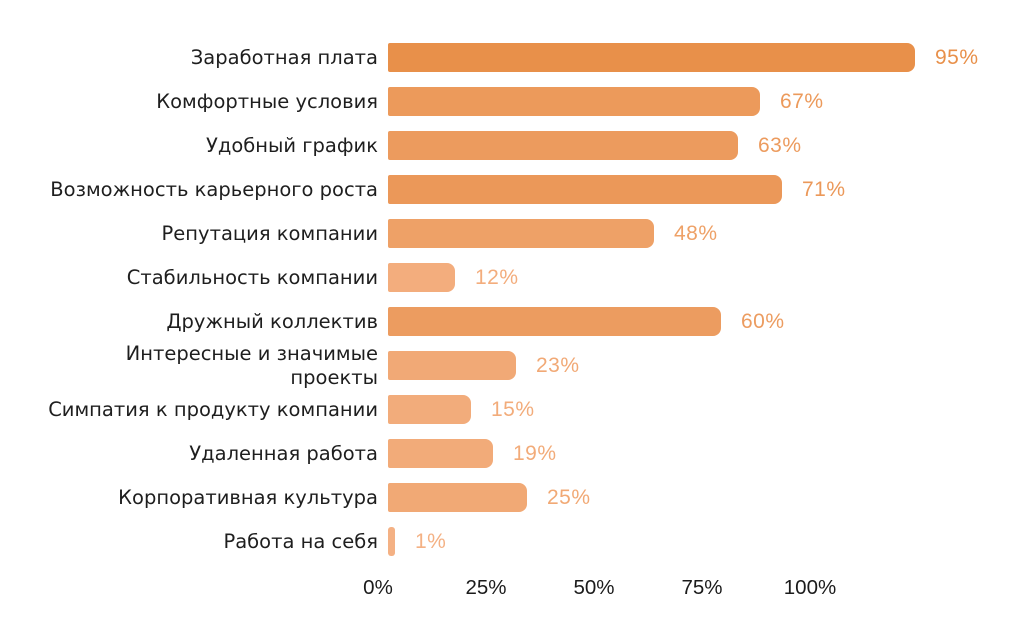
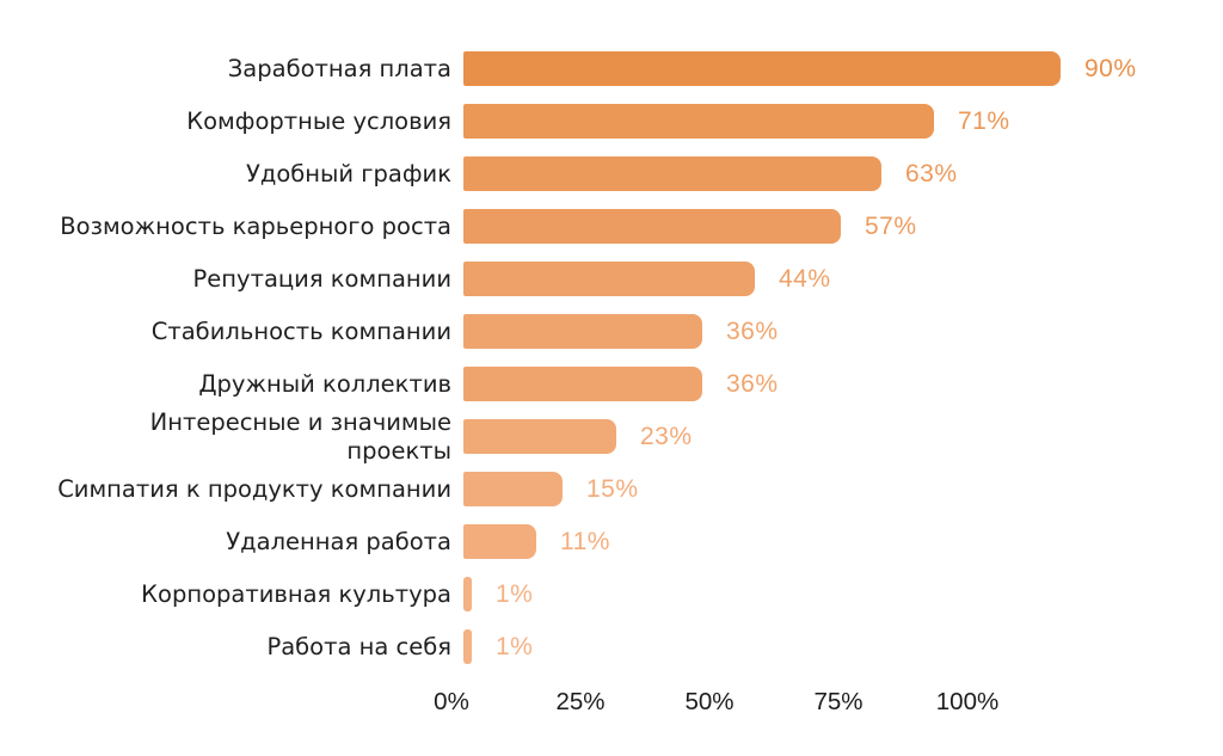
Заработная плата: 95% -> 90%
Комфортные условия: 67% -> 71%
Возможность карьерного роста: 71% -> 57%
Репутация компании: 48% -> 44%
Стабильность компании: 12% -> 36%
Дружный коллектив: 60% -> 36%
Удаленная работа: 19% -> 11%
Корпоративная культура: 25% -> 1%
